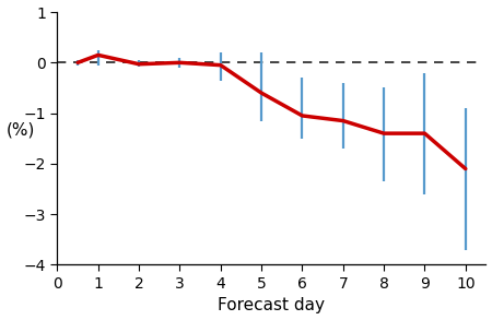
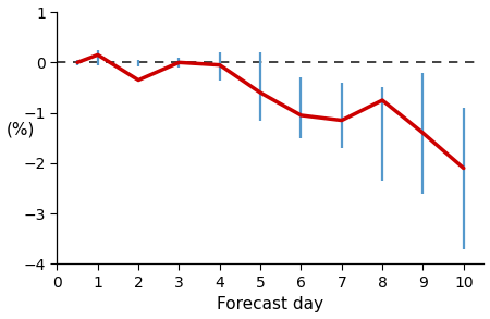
2: -0.03 -> -0.35
8: -1.40 -> -0.75
